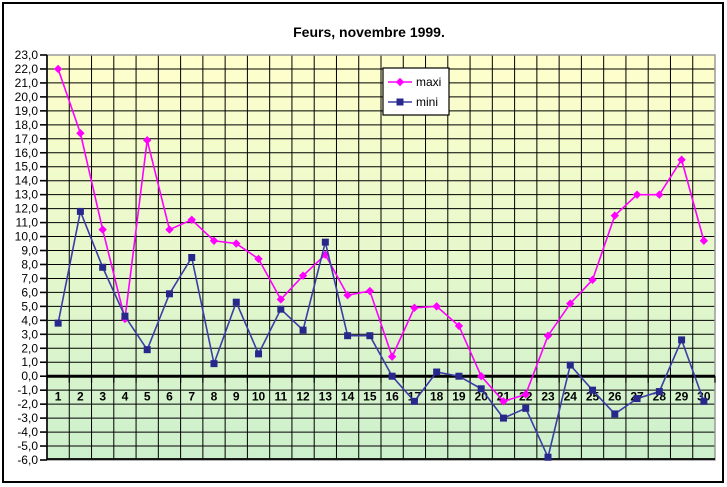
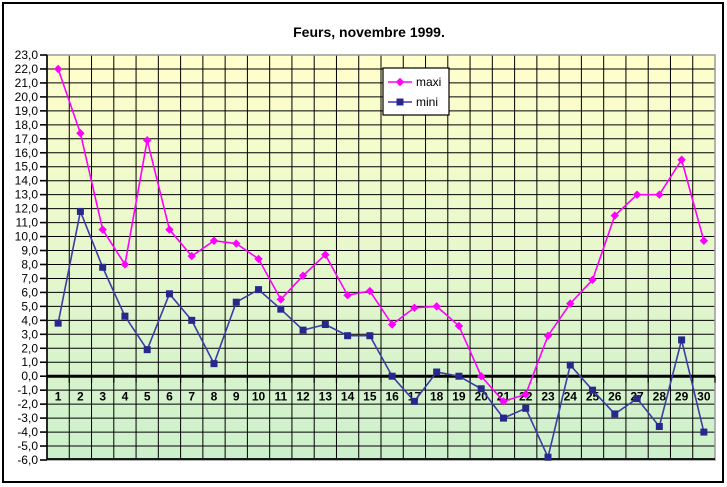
maxi/4: 4,1 -> 8,0
maxi/7: 11,2 -> 8,6
mini/7: 8,5 -> 4,0
mini/10: 1,6 -> 6,2
mini/13: 9,6 -> 3,7
maxi/16: 1,4 -> 3,7
mini/28: -1,1 -> -3,6
mini/30: -1,8 -> -4,0
